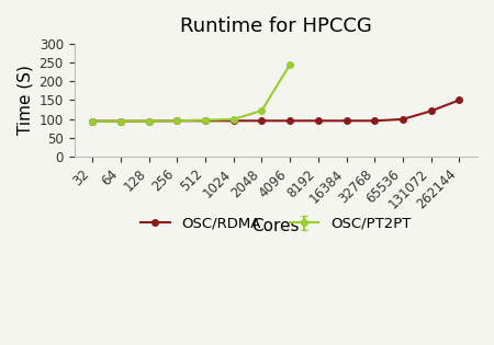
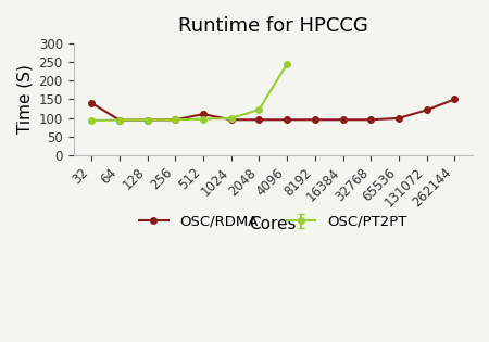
OSC/RDMA/32: 94 -> 140
OSC/RDMA/512: 95 -> 110
